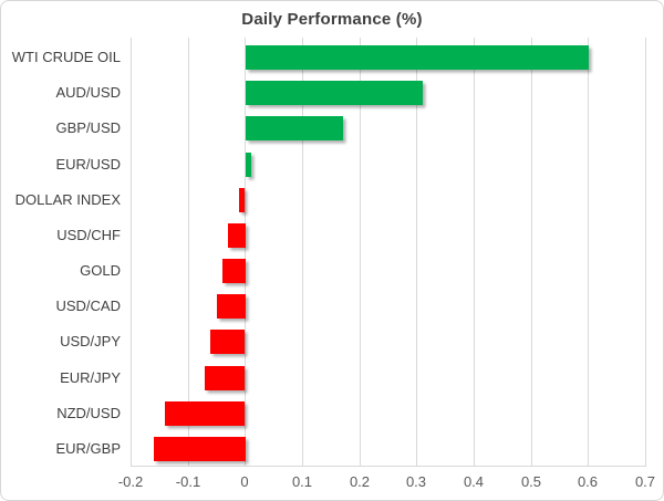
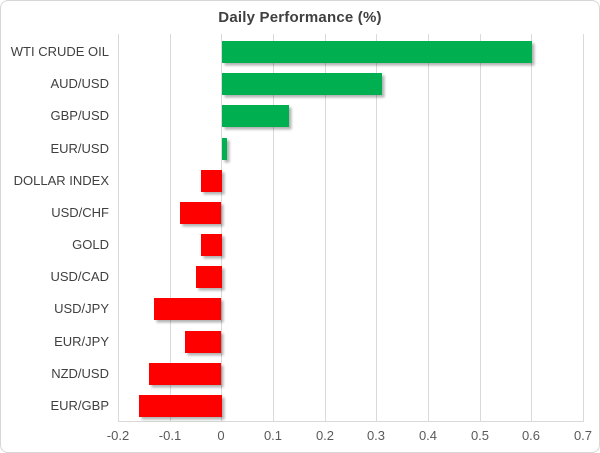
GBP/USD: 0.17 -> 0.13
DOLLAR INDEX: -0.01 -> -0.04
USD/CHF: -0.03 -> -0.08
USD/JPY: -0.06 -> -0.13
